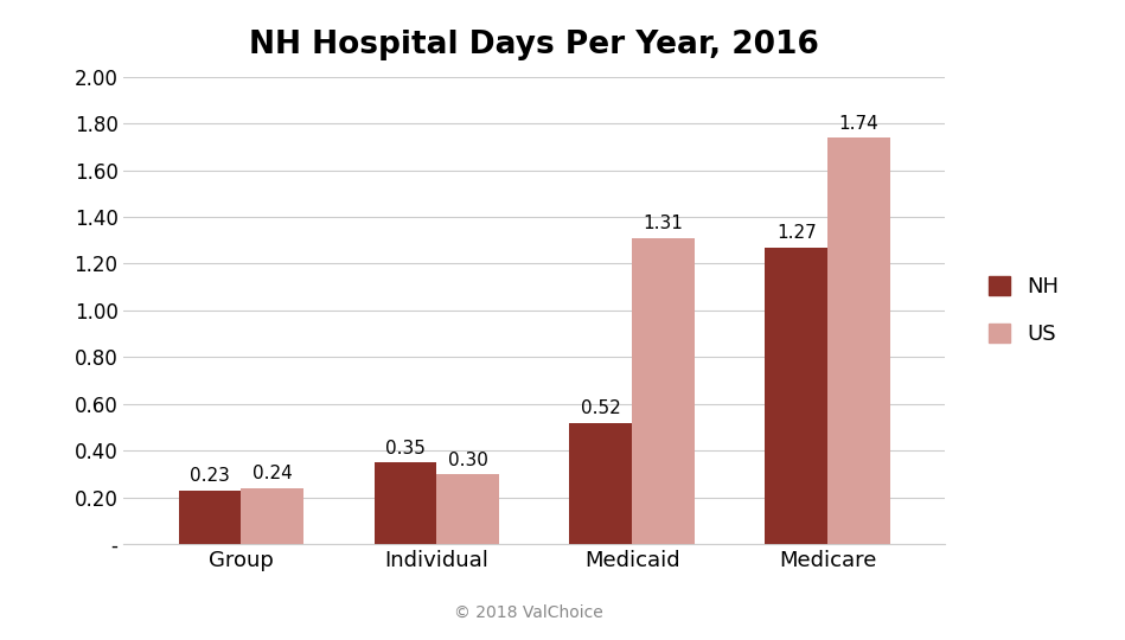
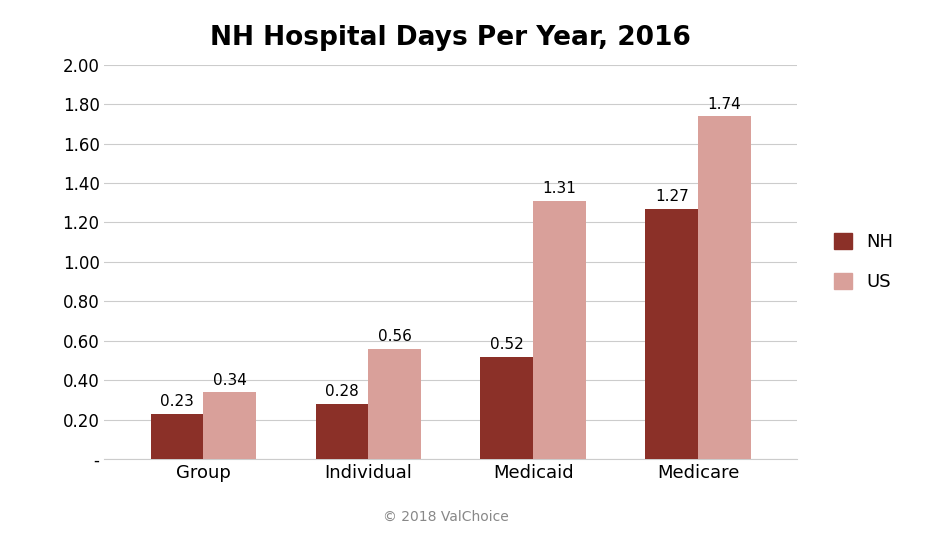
US/Group: 0.24 -> 0.34
NH/Individual: 0.35 -> 0.28
US/Individual: 0.30 -> 0.56
